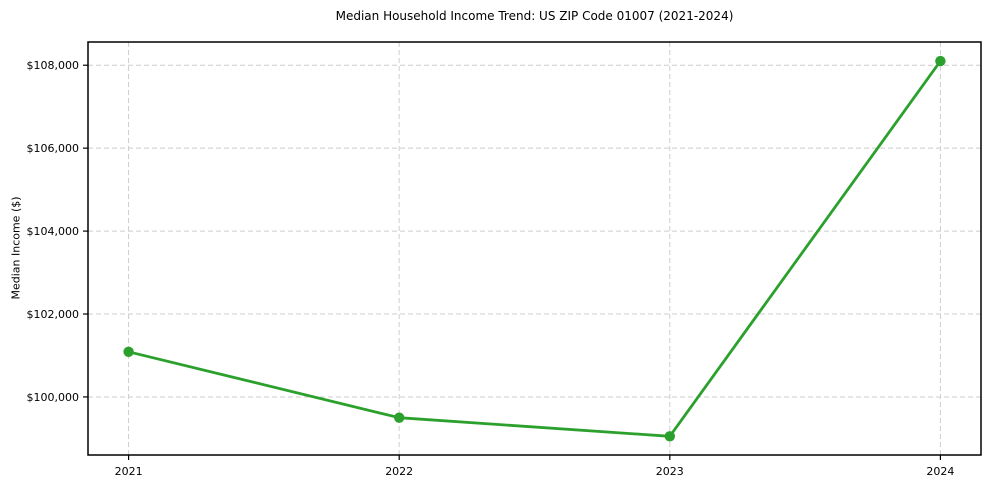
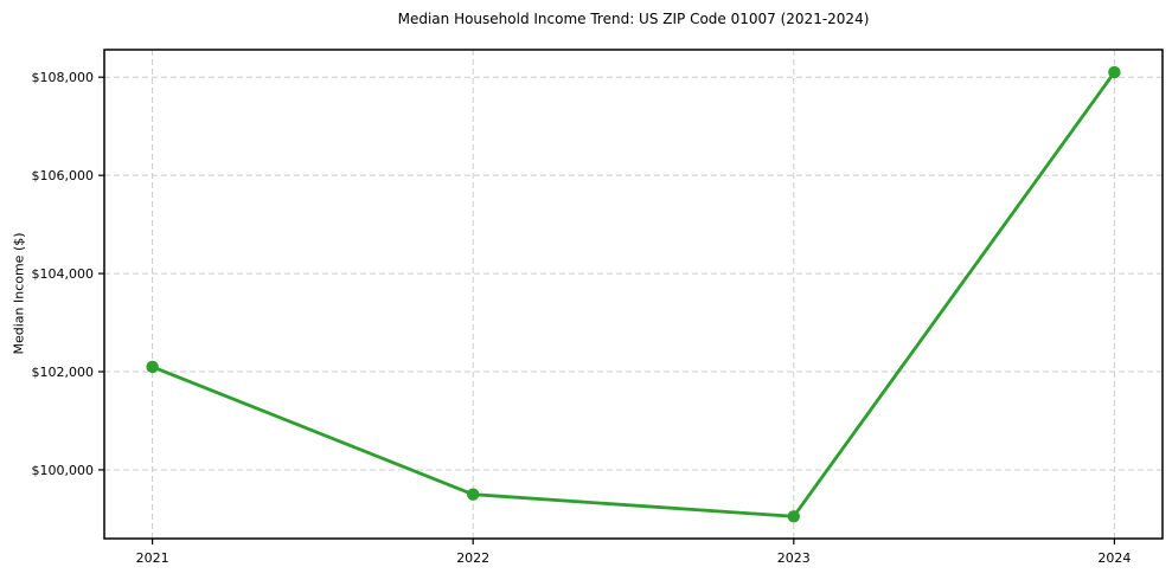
2021: $101100 -> $102100
